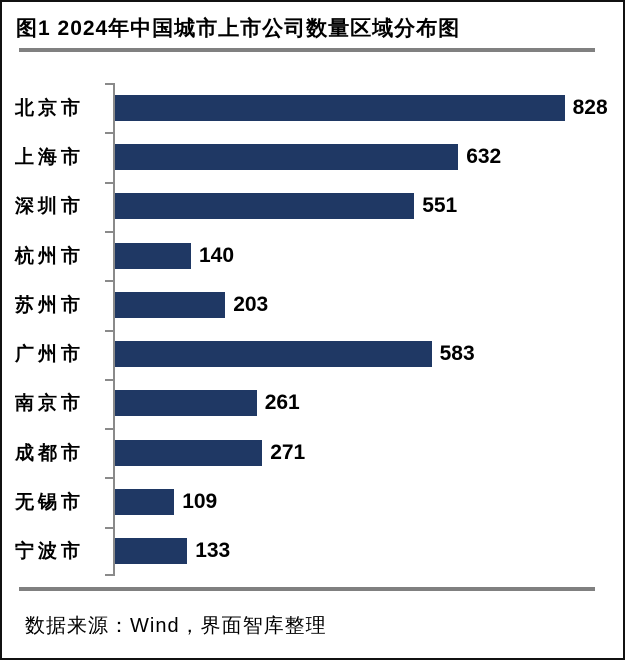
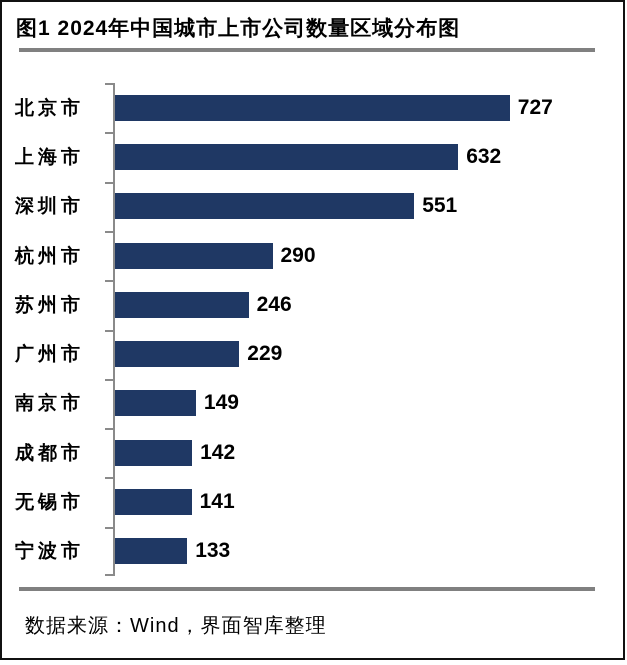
北京市: 828 -> 727
杭州市: 140 -> 290
苏州市: 203 -> 246
广州市: 583 -> 229
南京市: 261 -> 149
成都市: 271 -> 142
无锡市: 109 -> 141
